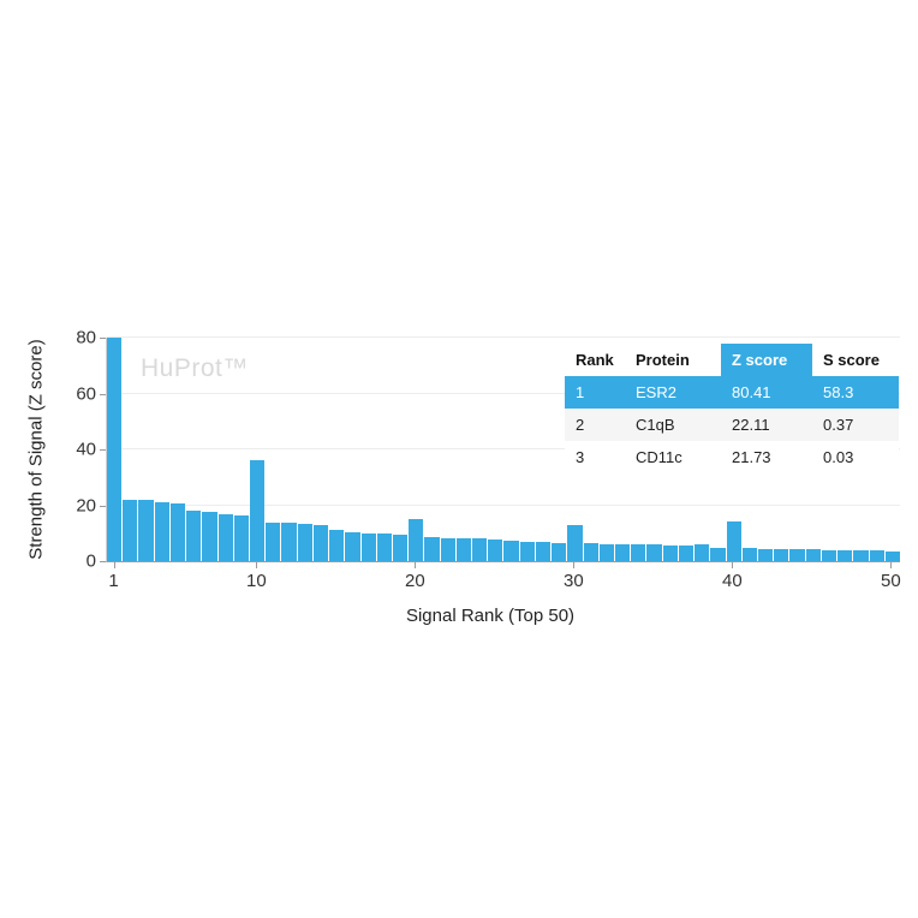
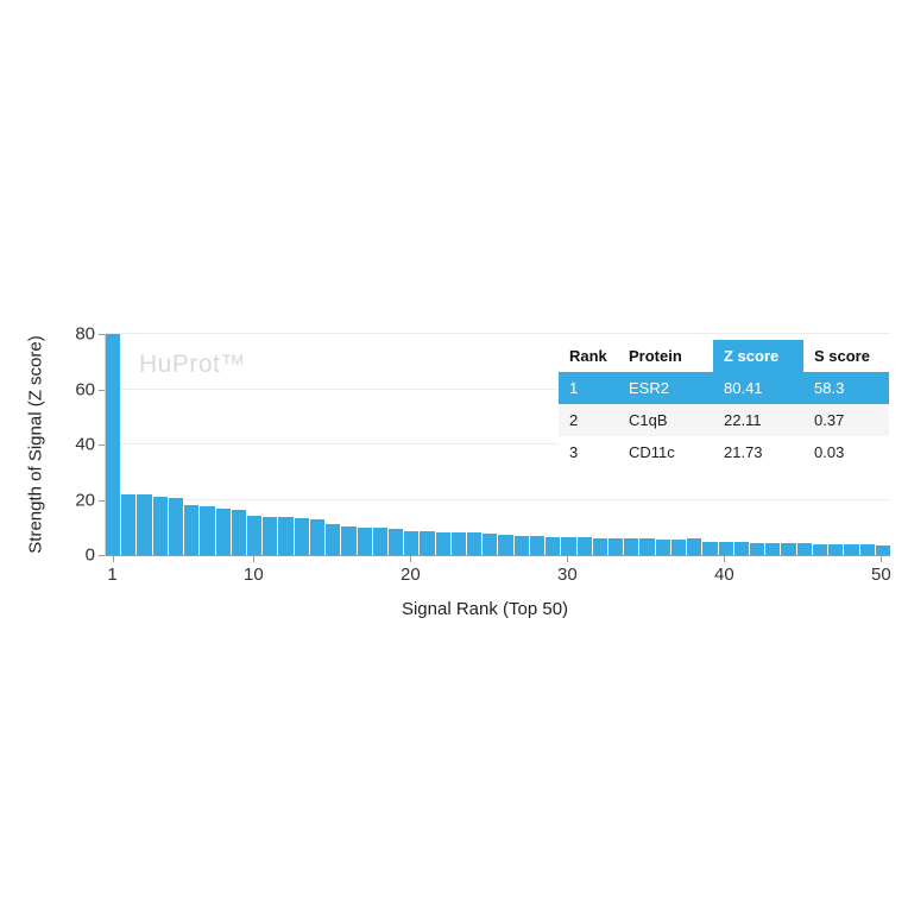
10: 36 -> 14
20: 15 -> 9
30: 13 -> 6
40: 14 -> 5
